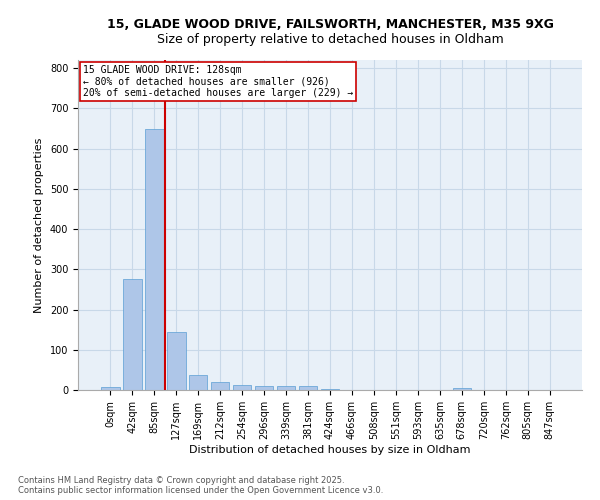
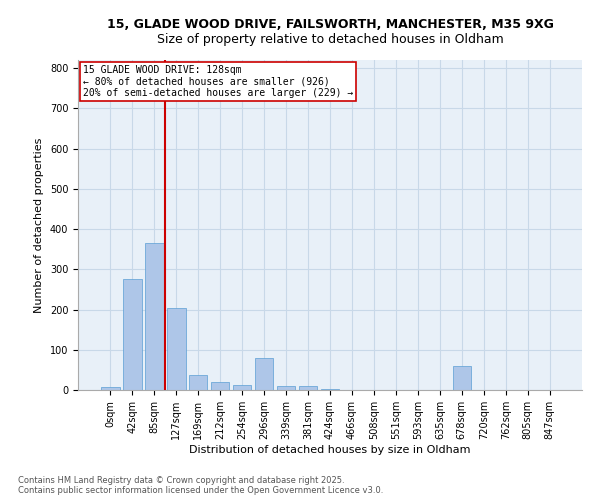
85sqm: 648 -> 365
127sqm: 143 -> 205
296sqm: 10 -> 80
678sqm: 5 -> 60
